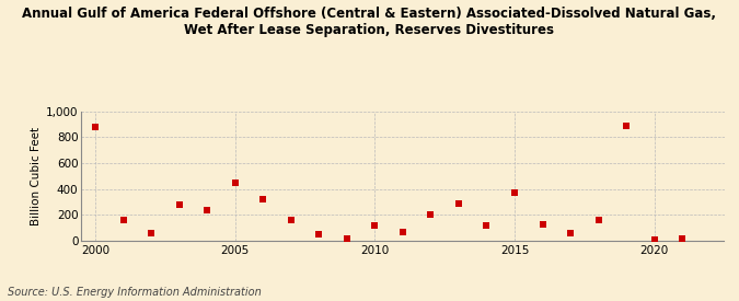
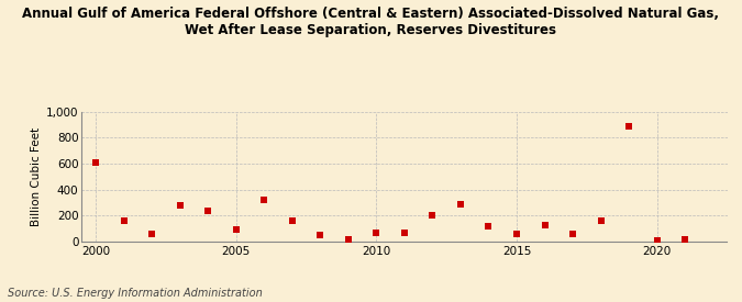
2000: 880 -> 610
2005: 450 -> 90
2010: 120 -> 70
2015: 370 -> 60
